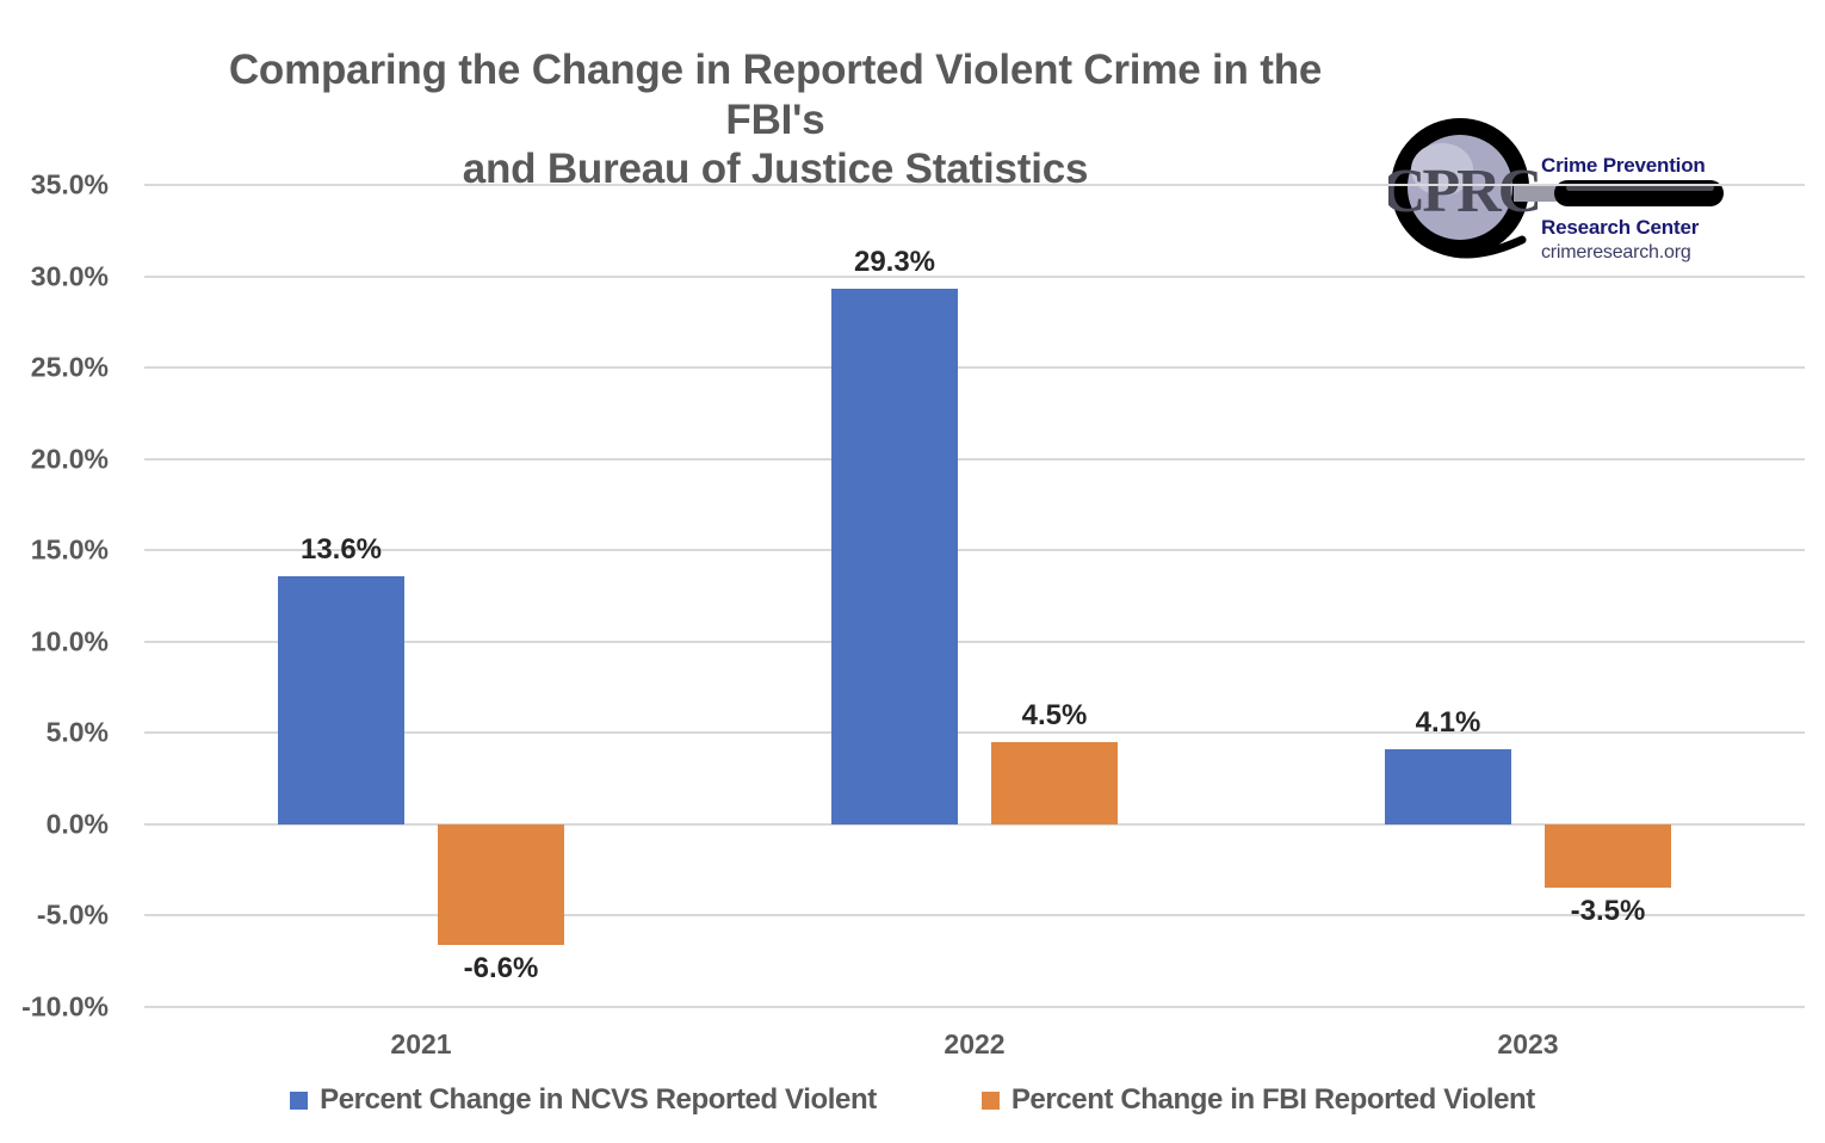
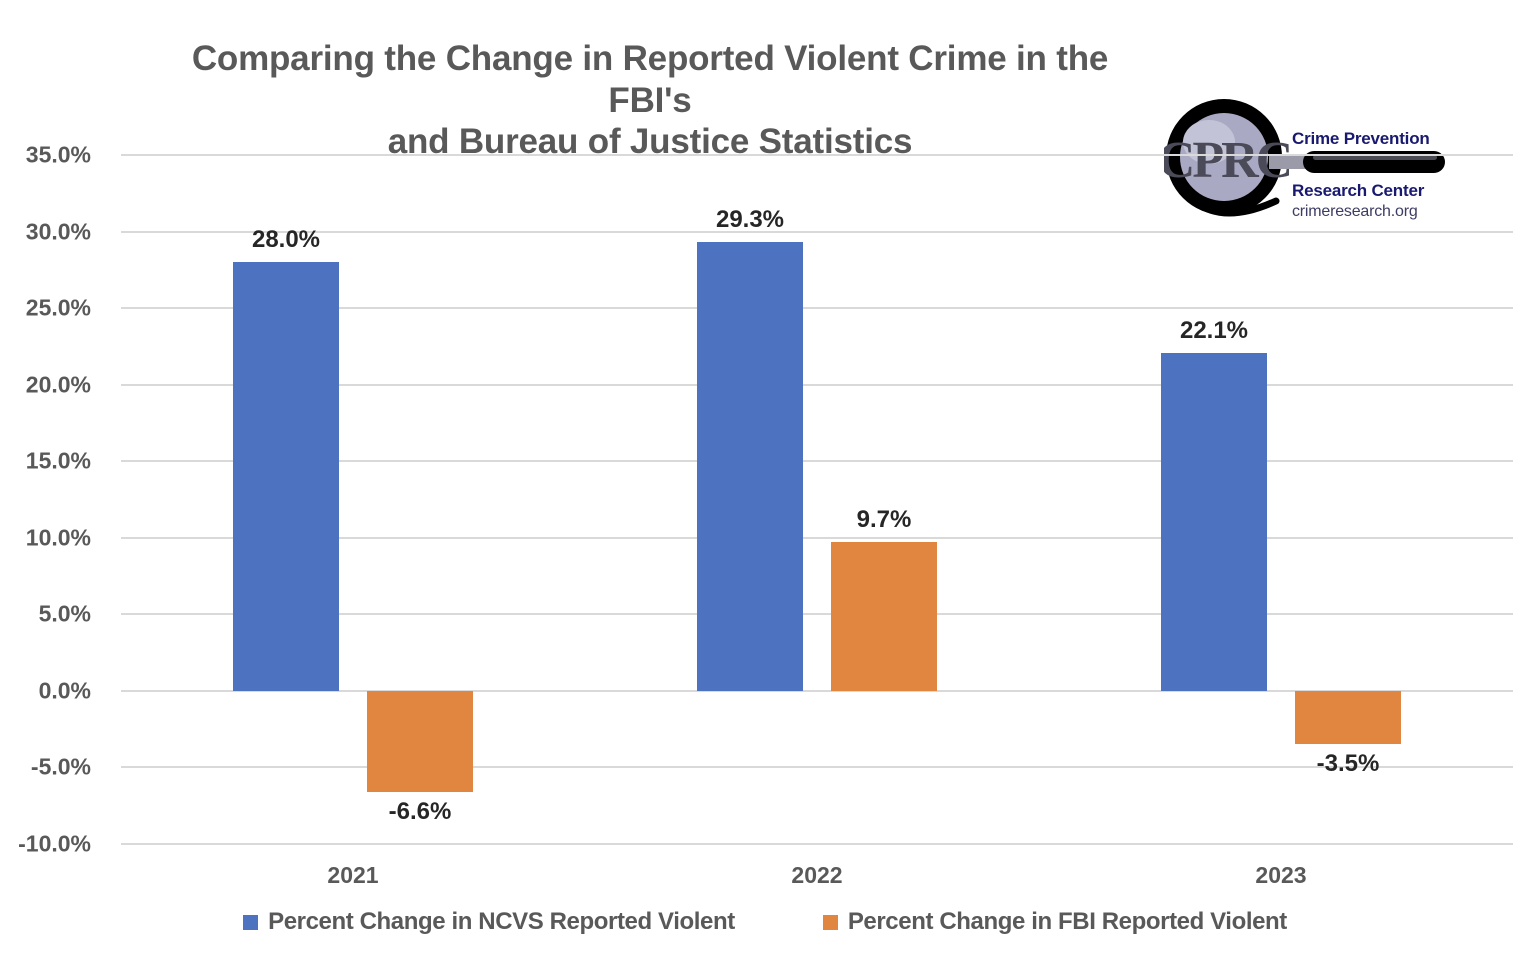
Percent Change in NCVS Reported Violent/2021: 13.6% -> 28.0%
Percent Change in FBI Reported Violent/2022: 4.5% -> 9.7%
Percent Change in NCVS Reported Violent/2023: 4.1% -> 22.1%
